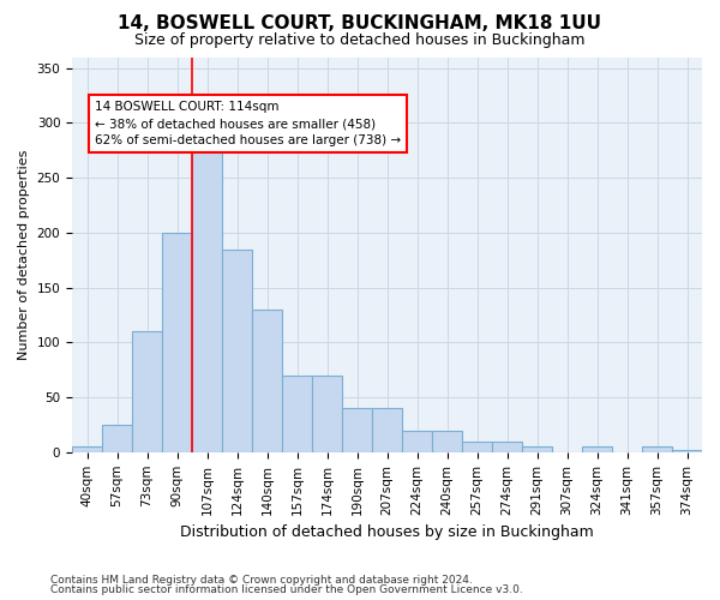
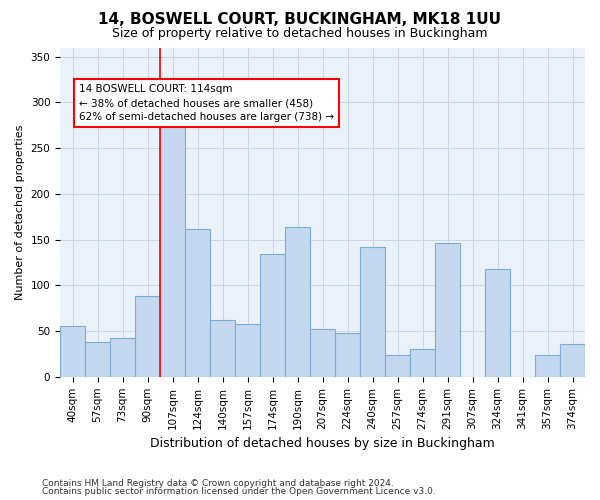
40sqm: 5 -> 56
57sqm: 25 -> 38
73sqm: 110 -> 42
90sqm: 200 -> 88
124sqm: 185 -> 162
140sqm: 130 -> 62
157sqm: 70 -> 58
174sqm: 70 -> 134
190sqm: 40 -> 164
207sqm: 40 -> 52
224sqm: 20 -> 48
240sqm: 20 -> 142
257sqm: 10 -> 24
274sqm: 10 -> 30
291sqm: 5 -> 146
324sqm: 5 -> 118
357sqm: 5 -> 24
374sqm: 2 -> 36
